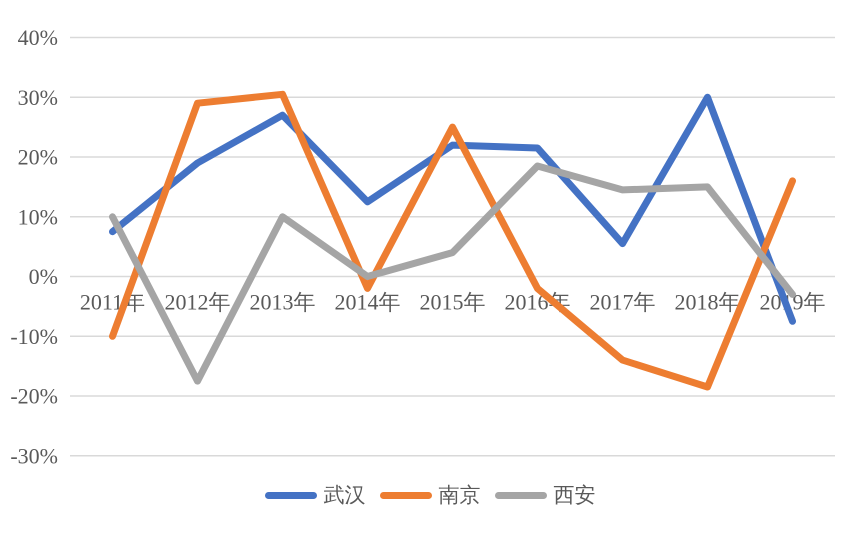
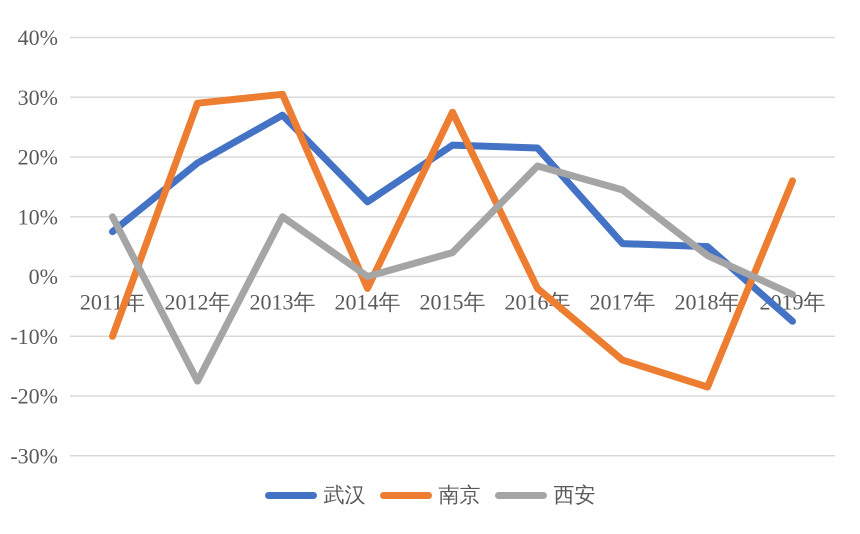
南京/2015年: 25% -> 28%
武汉/2018年: 30% -> 5%
西安/2018年: 15% -> 4%
